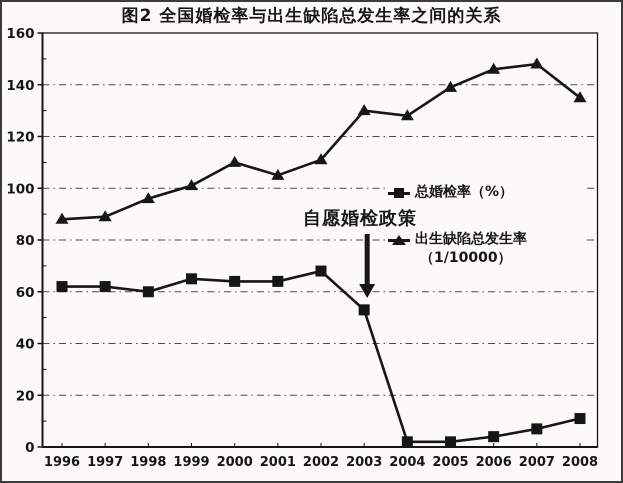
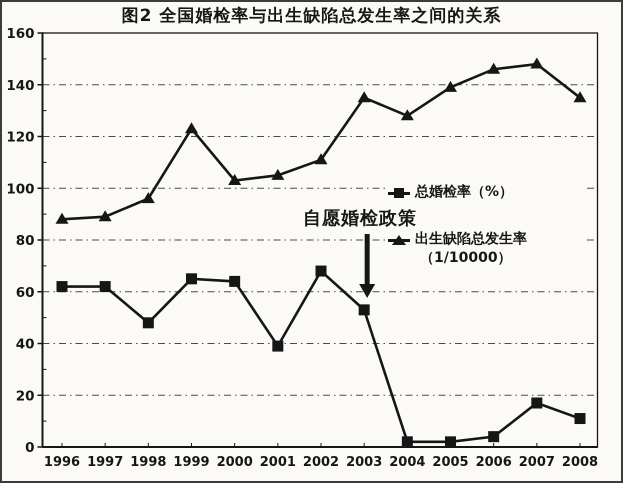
总婚检率（%）/1998: 60 -> 48
出生缺陷总发生率（1/10000）/1999: 101 -> 123
出生缺陷总发生率（1/10000）/2000: 110 -> 103
总婚检率（%）/2001: 64 -> 39
出生缺陷总发生率（1/10000）/2003: 130 -> 135
总婚检率（%）/2007: 7 -> 17
